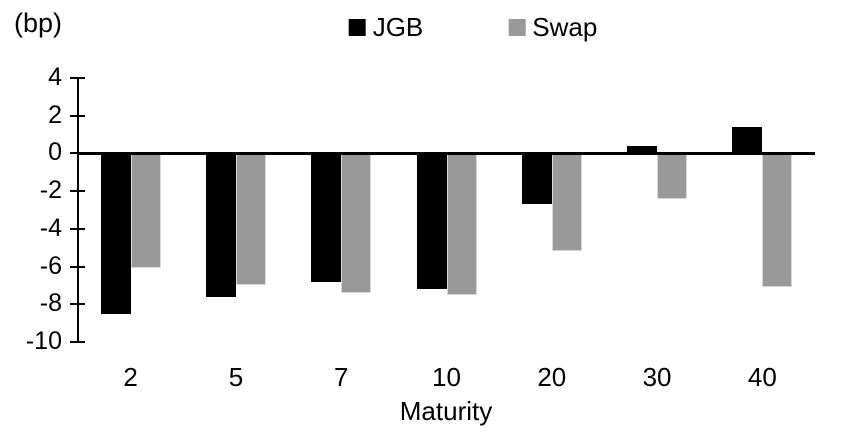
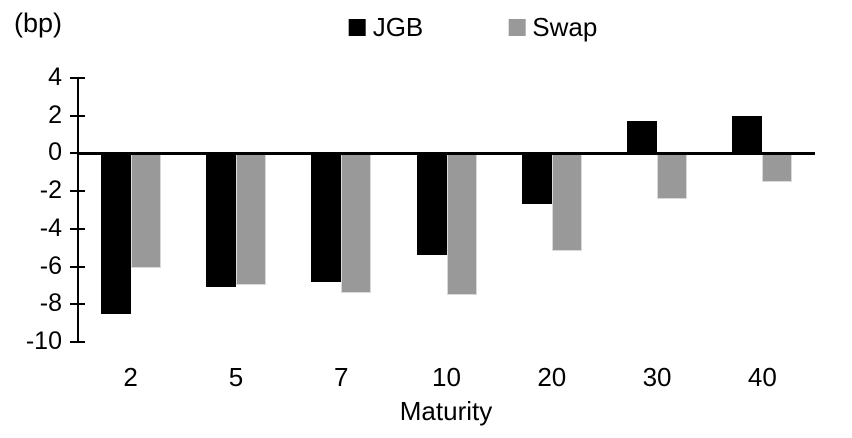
JGB/5: -7.6 -> -7.1
JGB/10: -7.2 -> -5.4
JGB/30: 0.4 -> 1.7
JGB/40: 1.4 -> 2.0
Swap/40: -7.1 -> -1.5
